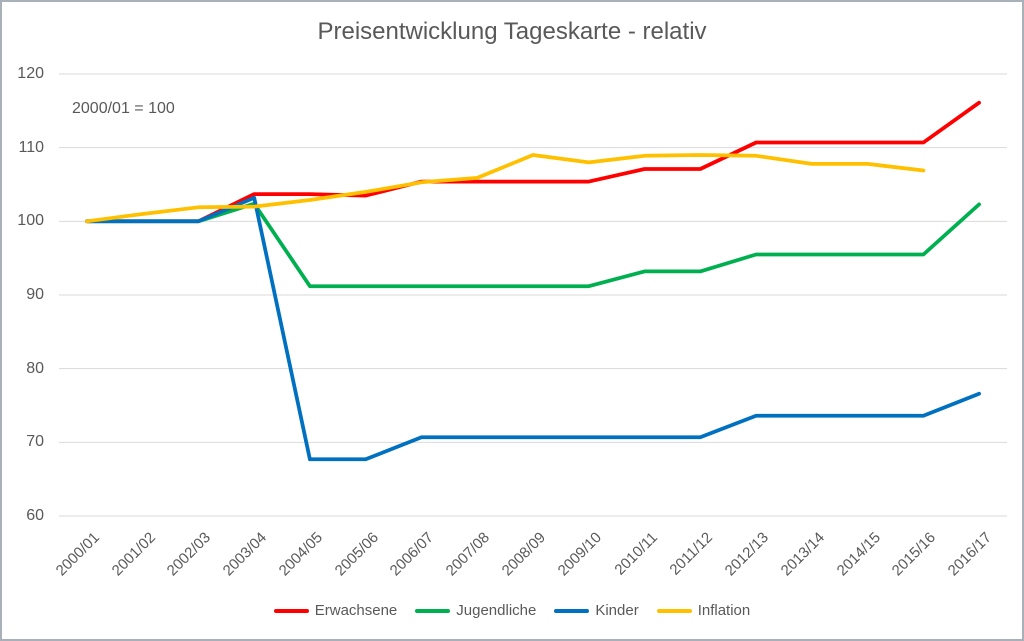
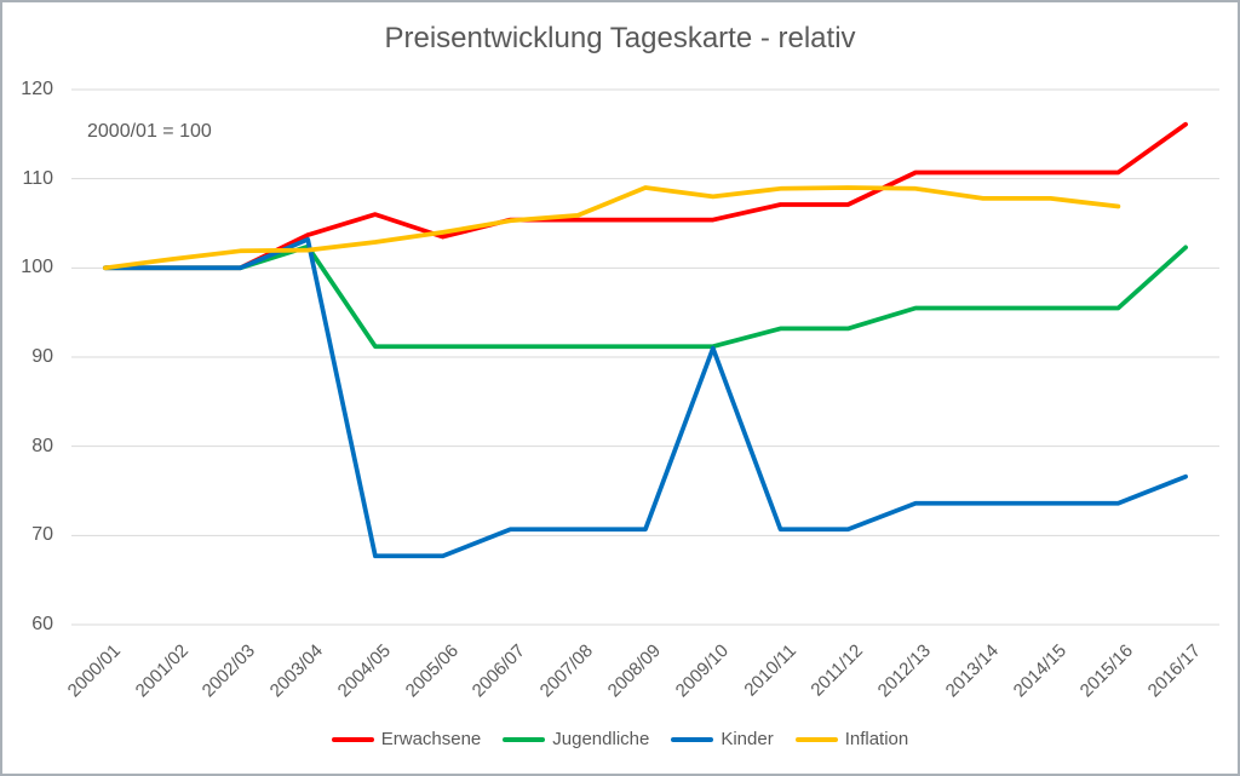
Erwachsene/2004/05: 104 -> 106
Kinder/2009/10: 71 -> 91
